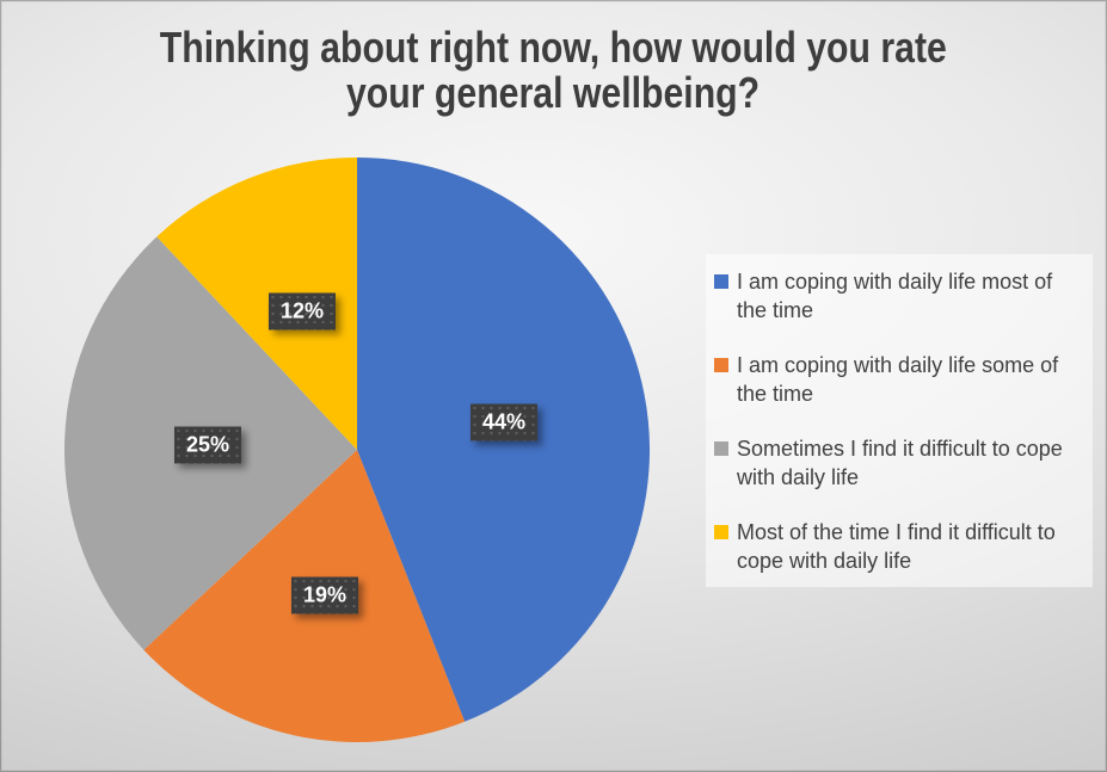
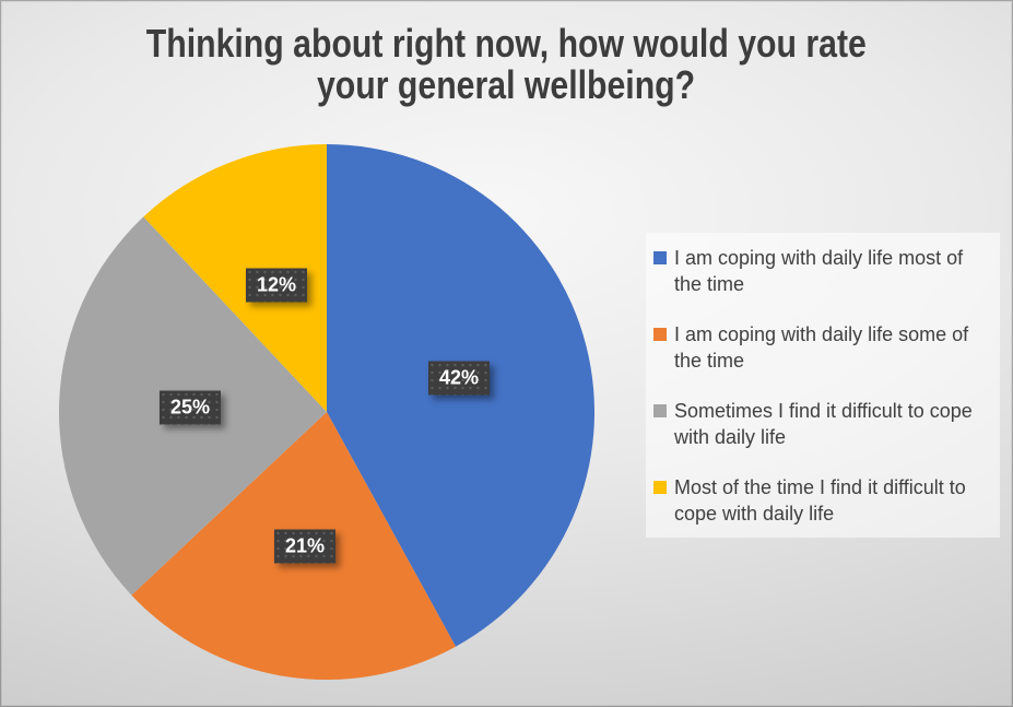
I am coping with daily life most of the time: 44% -> 42%
I am coping with daily life some of the time: 19% -> 21%
